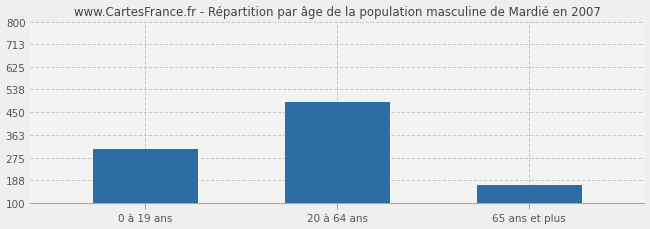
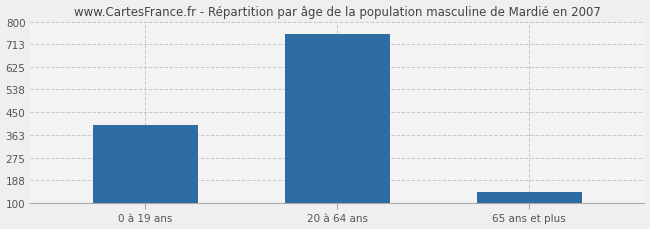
0 à 19 ans: 310 -> 400
20 à 64 ans: 490 -> 751
65 ans et plus: 170 -> 143
